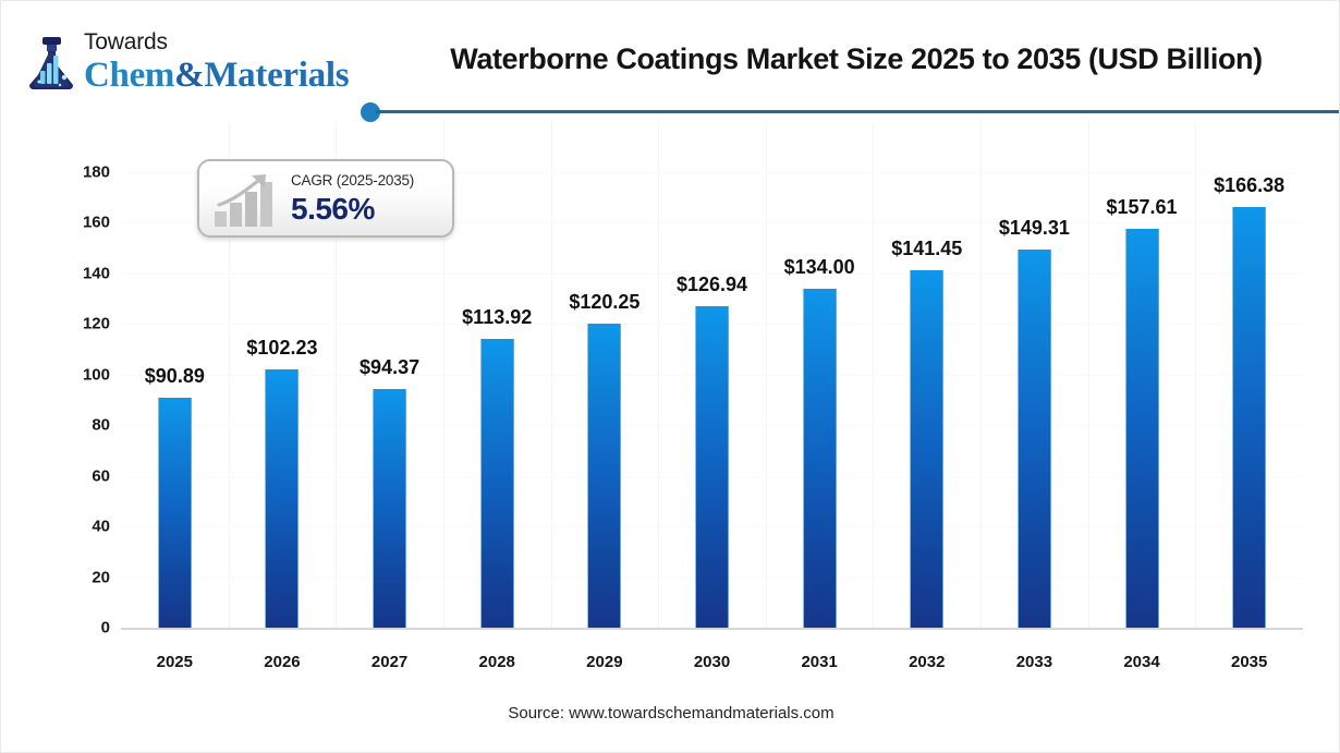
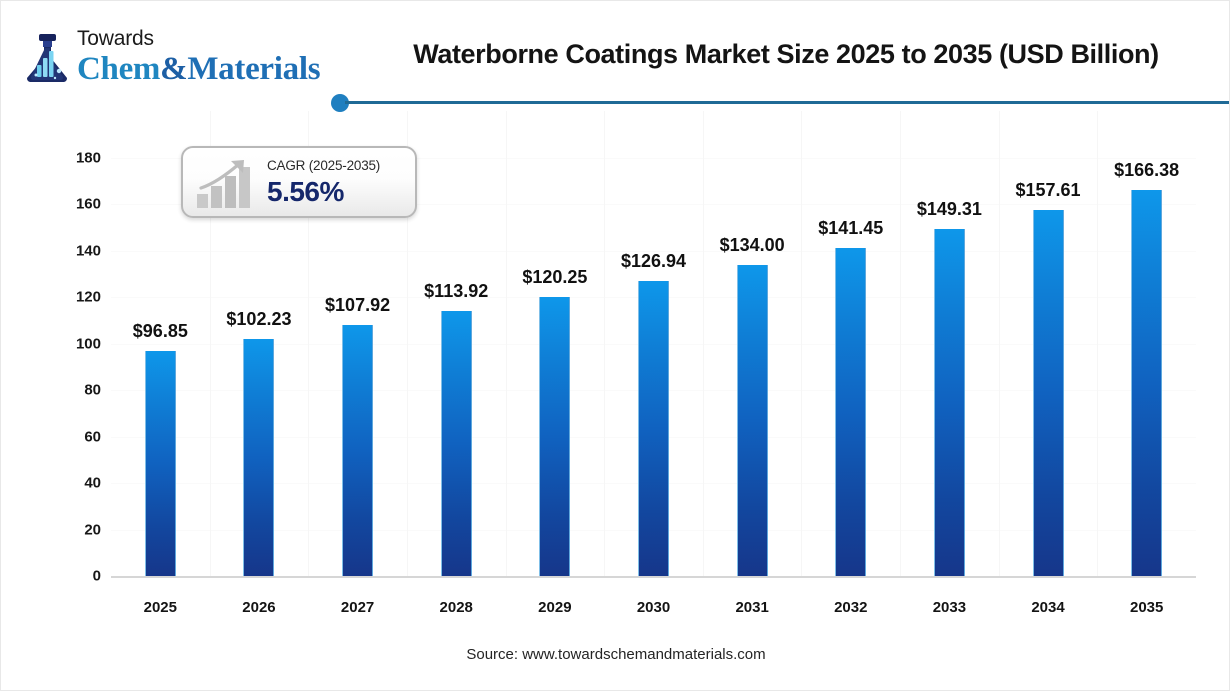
2025: $90.89 -> $96.85
2027: $94.37 -> $107.92
